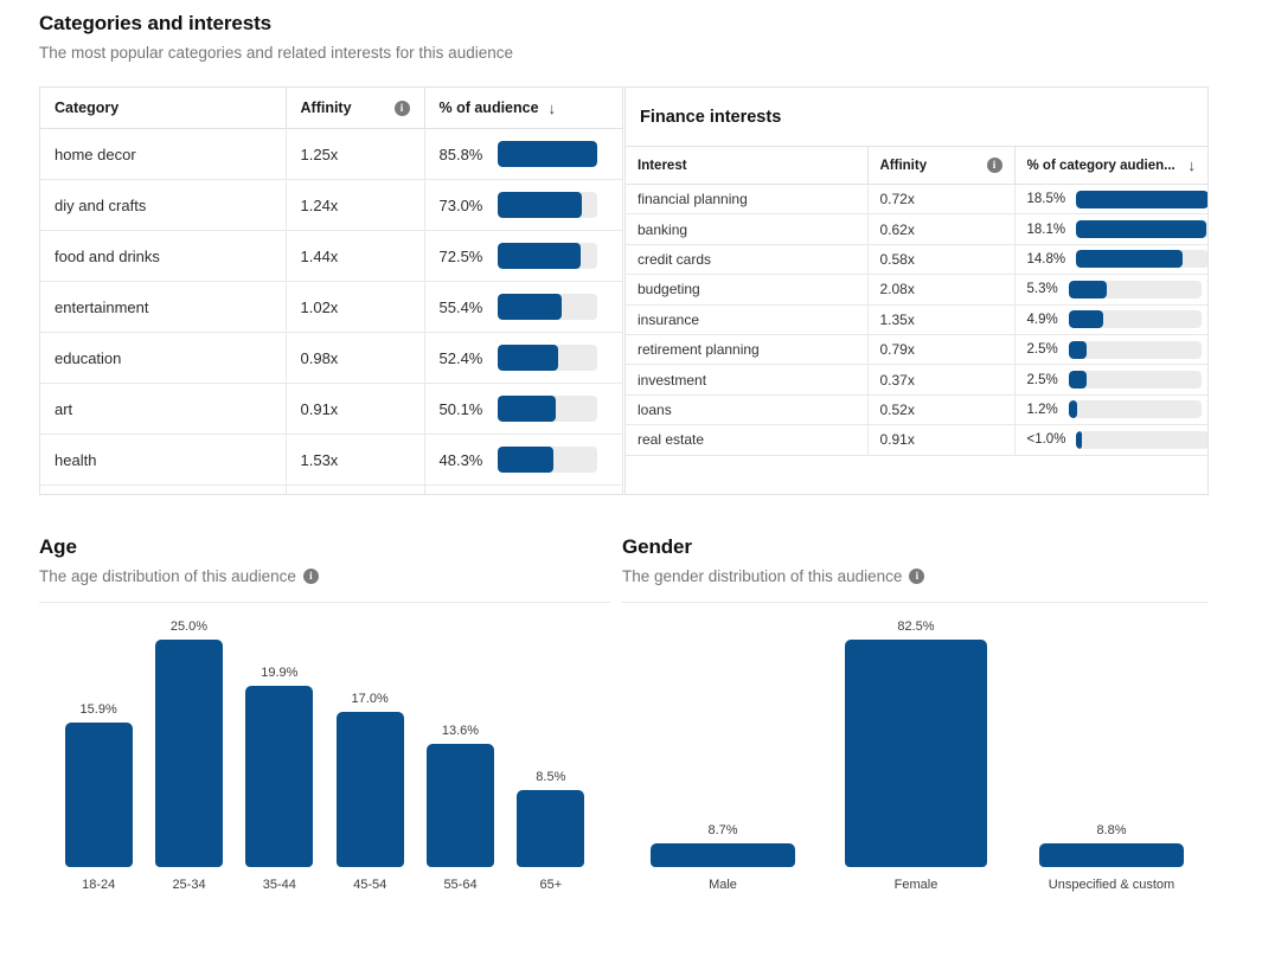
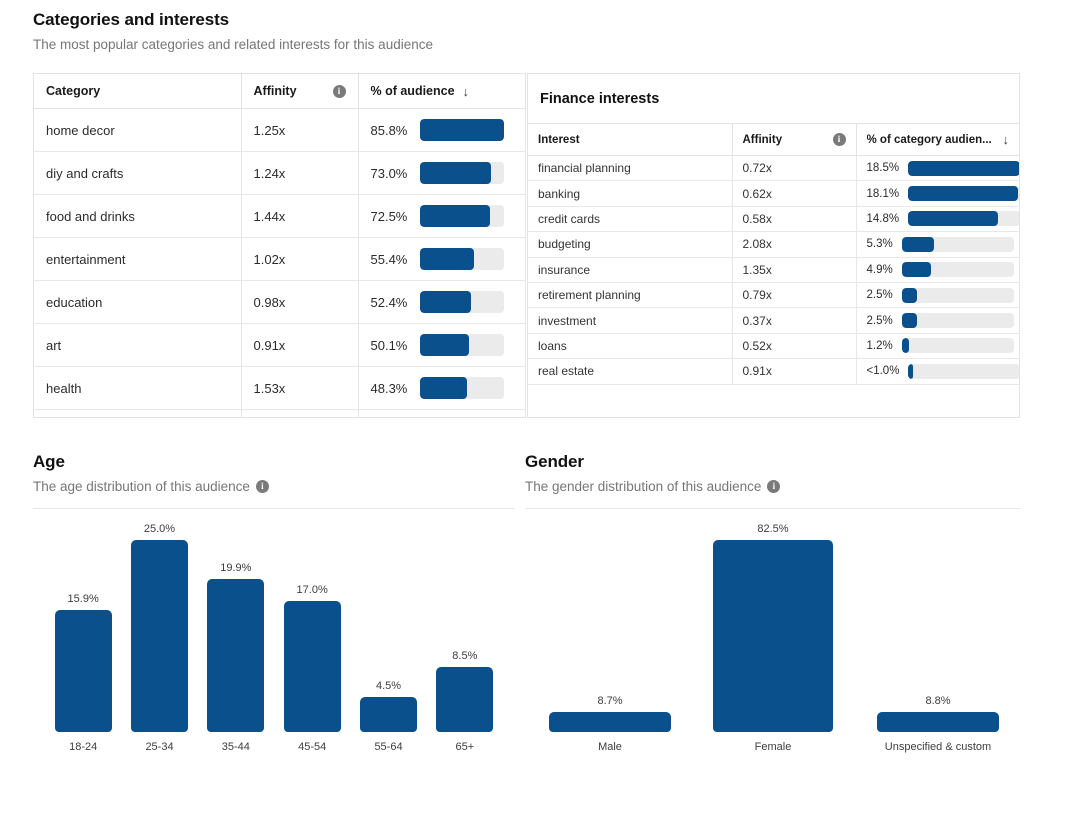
Age/55-64: 13.6% -> 4.5%
